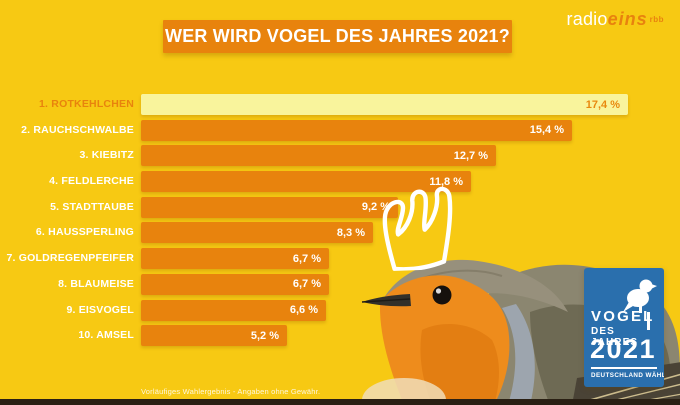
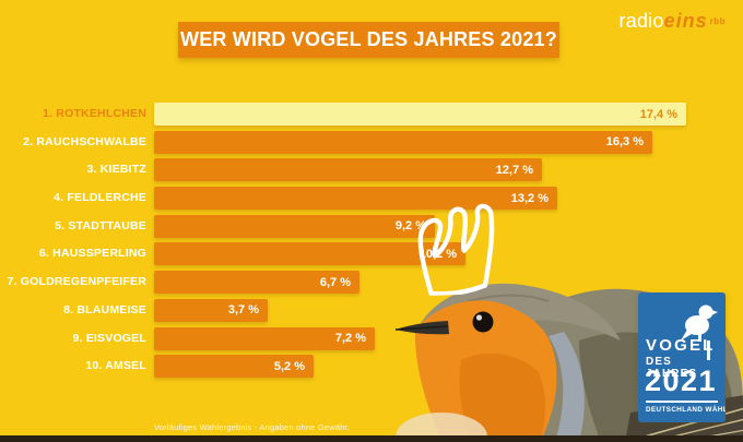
2. RAUCHSCHWALBE: 15,4 -> 16,3
4. FELDLERCHE: 11,8 -> 13,2
6. HAUSSPERLING: 8,3 -> 10,2
8. BLAUMEISE: 6,7 -> 3,7
9. EISVOGEL: 6,6 -> 7,2
